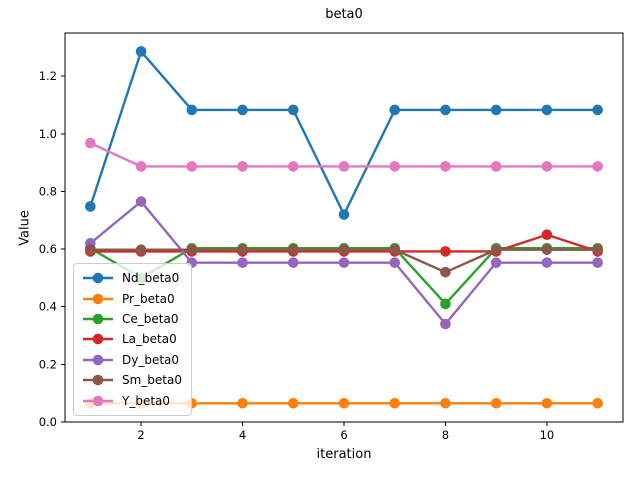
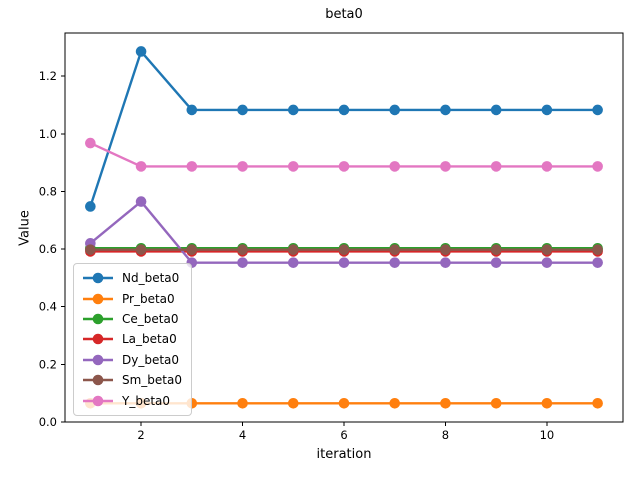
Ce_beta0/2: 0.50 -> 0.60
Nd_beta0/6: 0.72 -> 1.08
Ce_beta0/8: 0.41 -> 0.60
Dy_beta0/8: 0.34 -> 0.55
Sm_beta0/8: 0.52 -> 0.60
La_beta0/10: 0.65 -> 0.59
